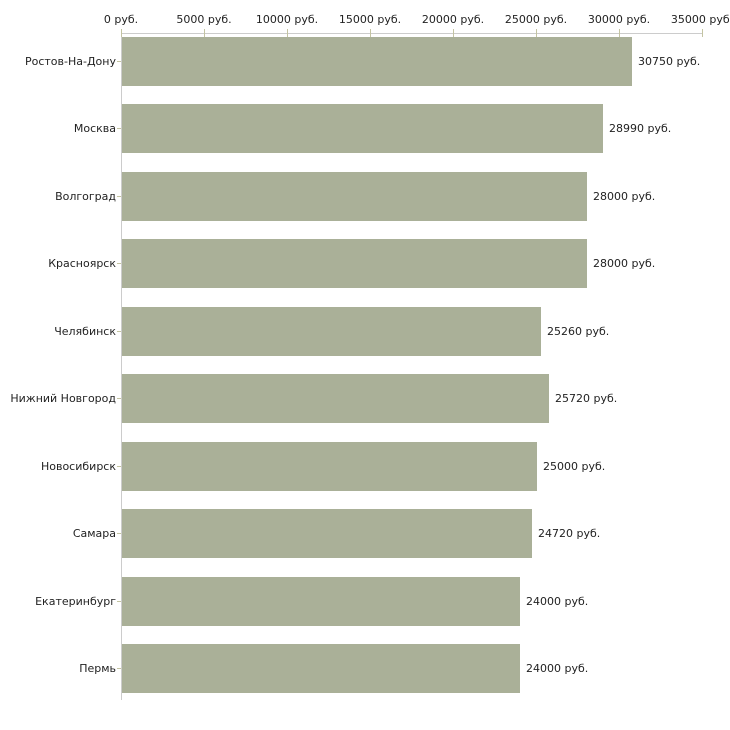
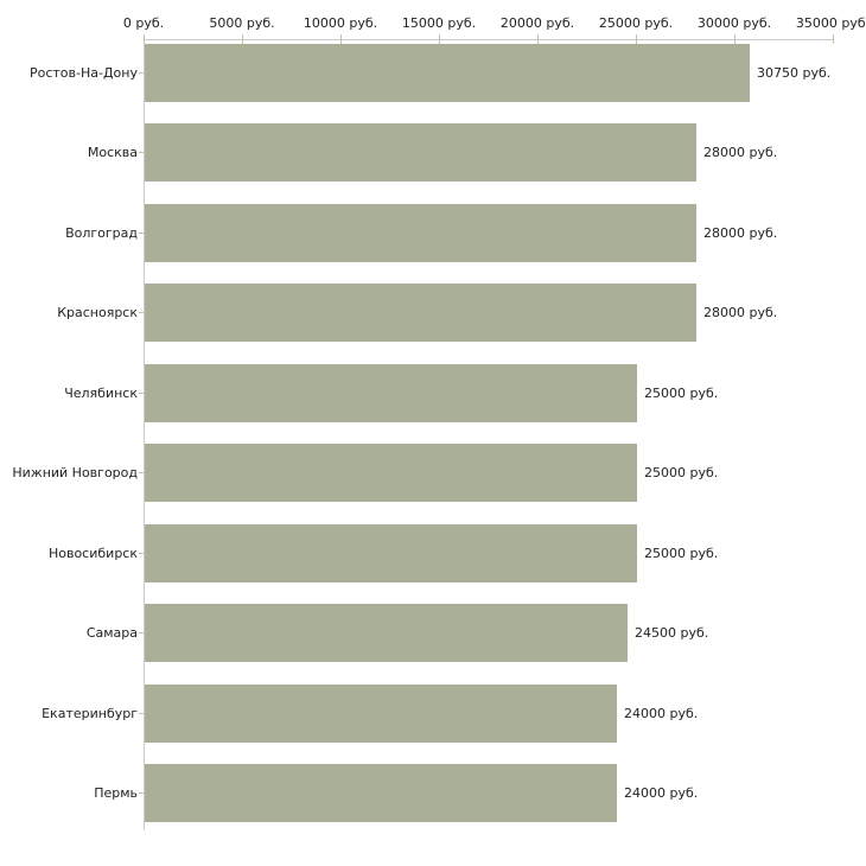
Москва: 28990 -> 28000
Челябинск: 25260 -> 25000
Нижний Новгород: 25720 -> 25000
Самара: 24720 -> 24500
